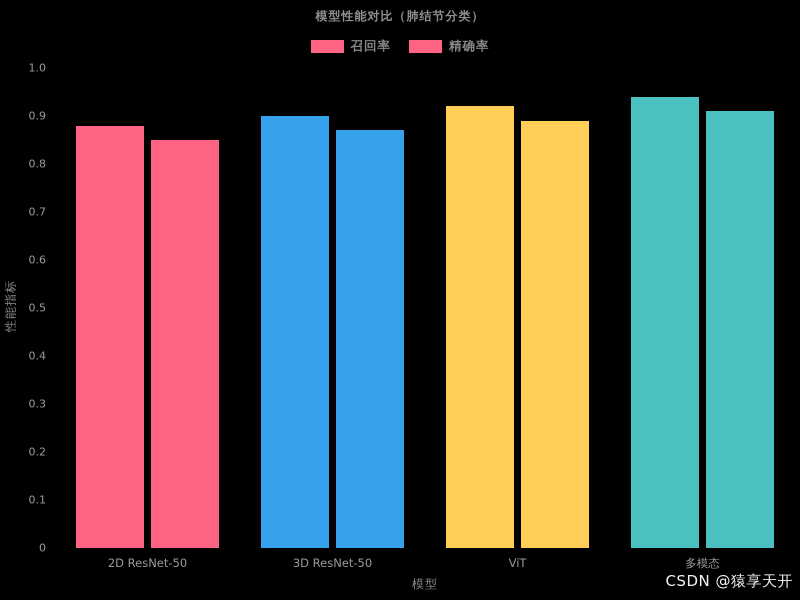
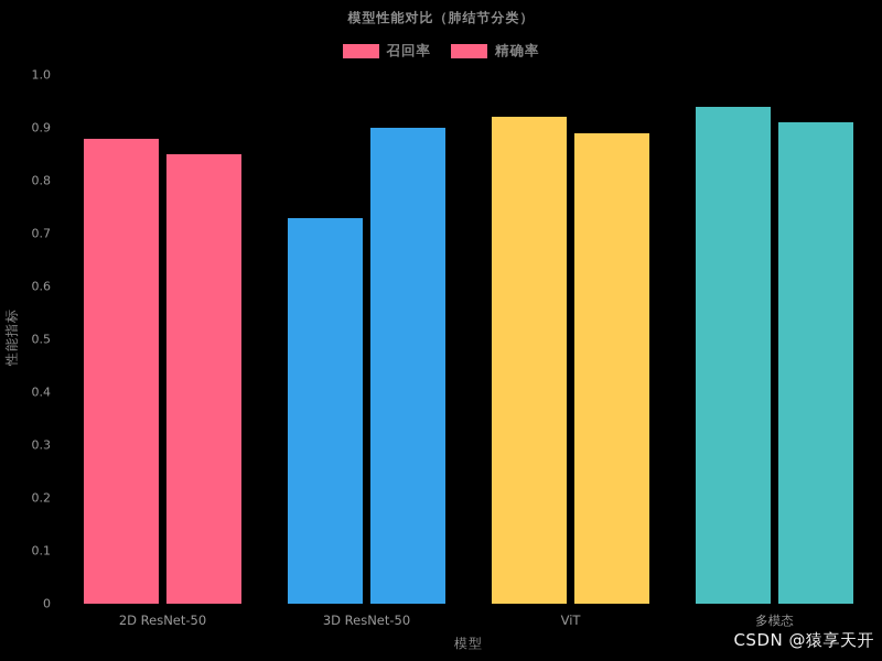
召回率/3D ResNet-50: 0.90 -> 0.73
精确率/3D ResNet-50: 0.87 -> 0.90
